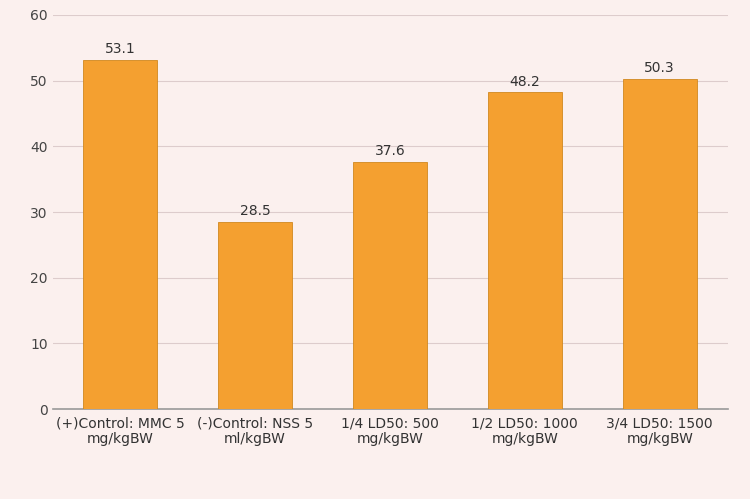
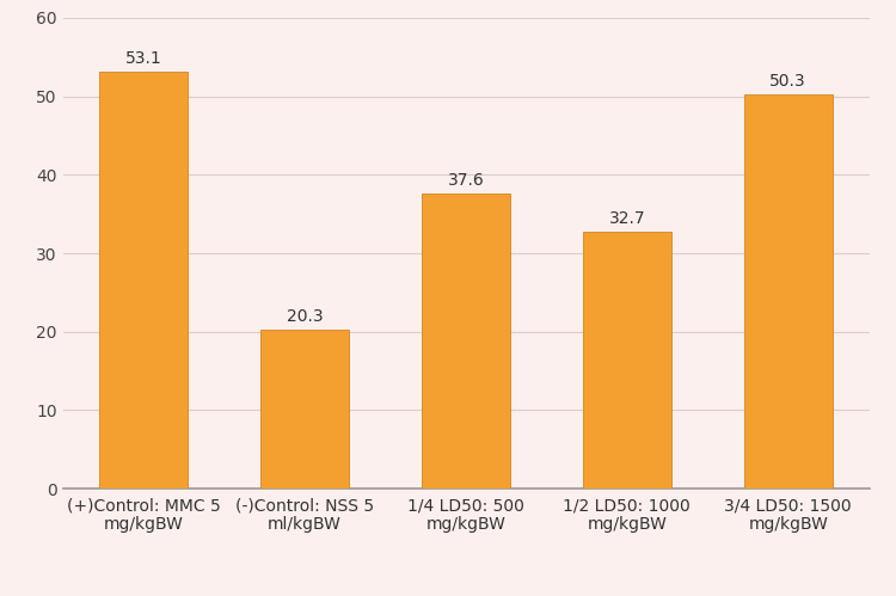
(-)Control: NSS 5 ml/kgBW: 28.5 -> 20.3
1/2 LD50: 1000 mg/kgBW: 48.2 -> 32.7
